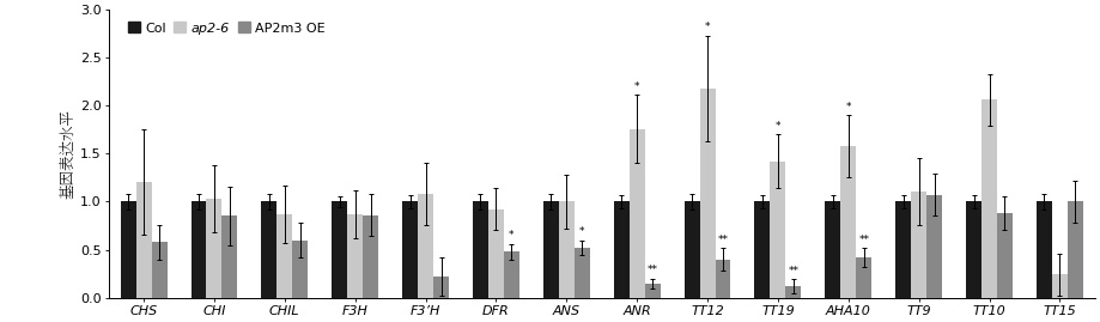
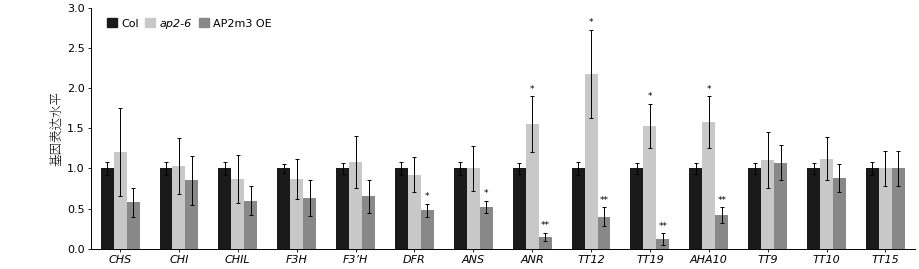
AP2m3 OE/F3H: 0.86 -> 0.63
AP2m3 OE/F3’H: 0.22 -> 0.65
ap2-6/ANR: 1.76 -> 1.55
ap2-6/TT19: 1.42 -> 1.53
ap2-6/TT10: 2.06 -> 1.12
ap2-6/TT15: 0.24 -> 1.00
